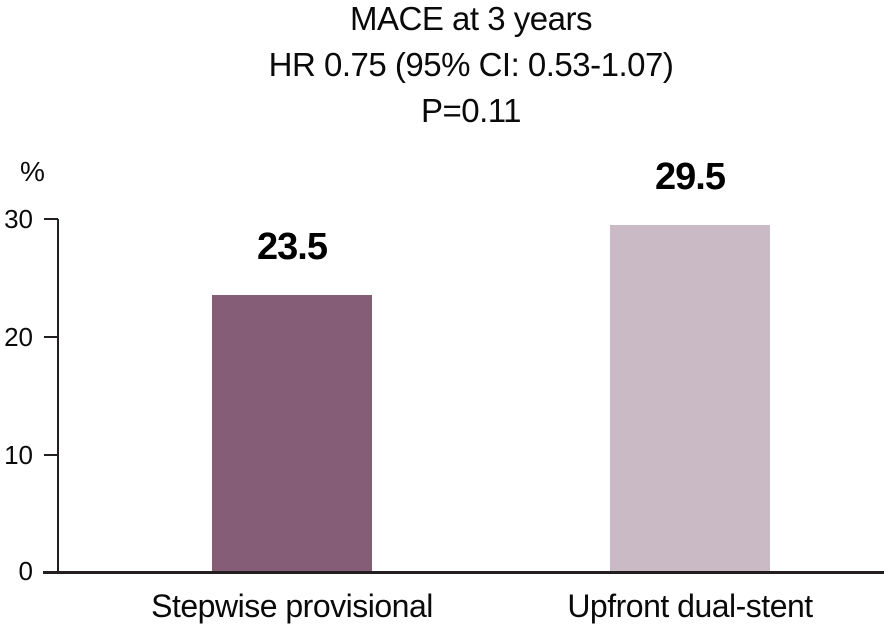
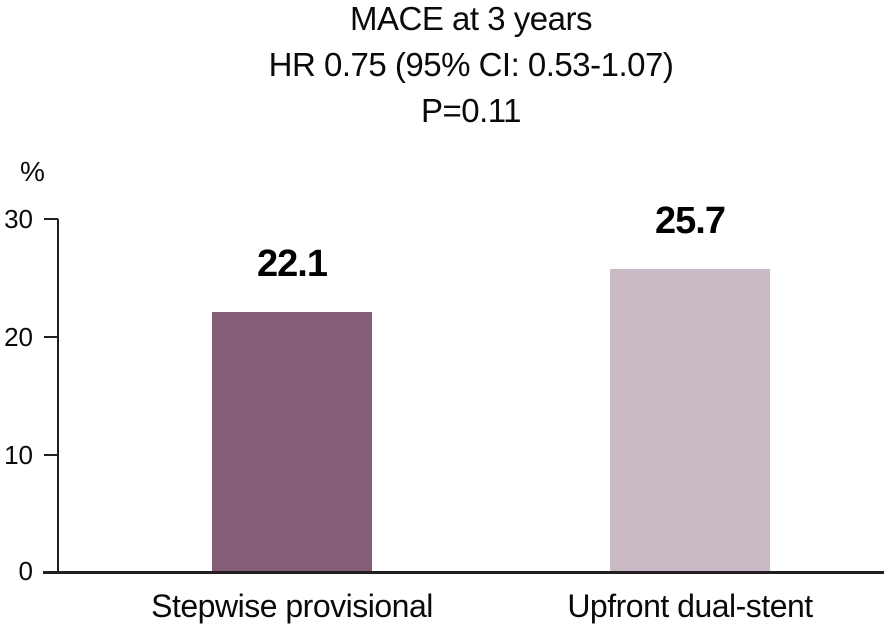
Stepwise provisional: 23.5 -> 22.1
Upfront dual-stent: 29.5 -> 25.7
